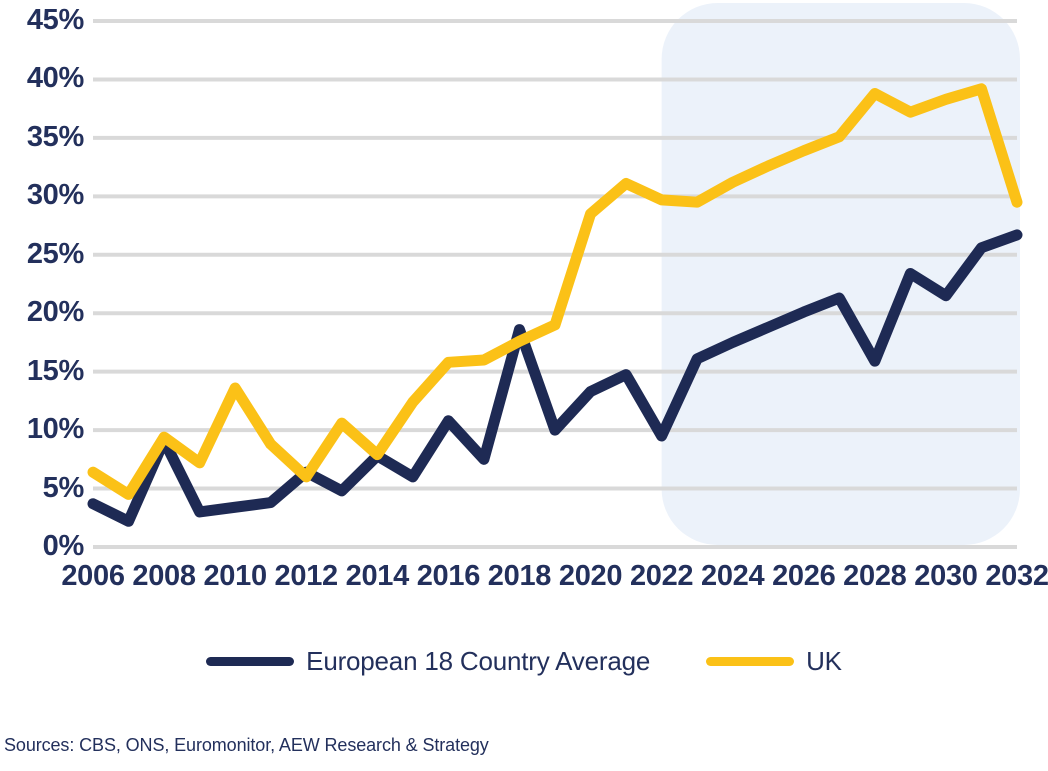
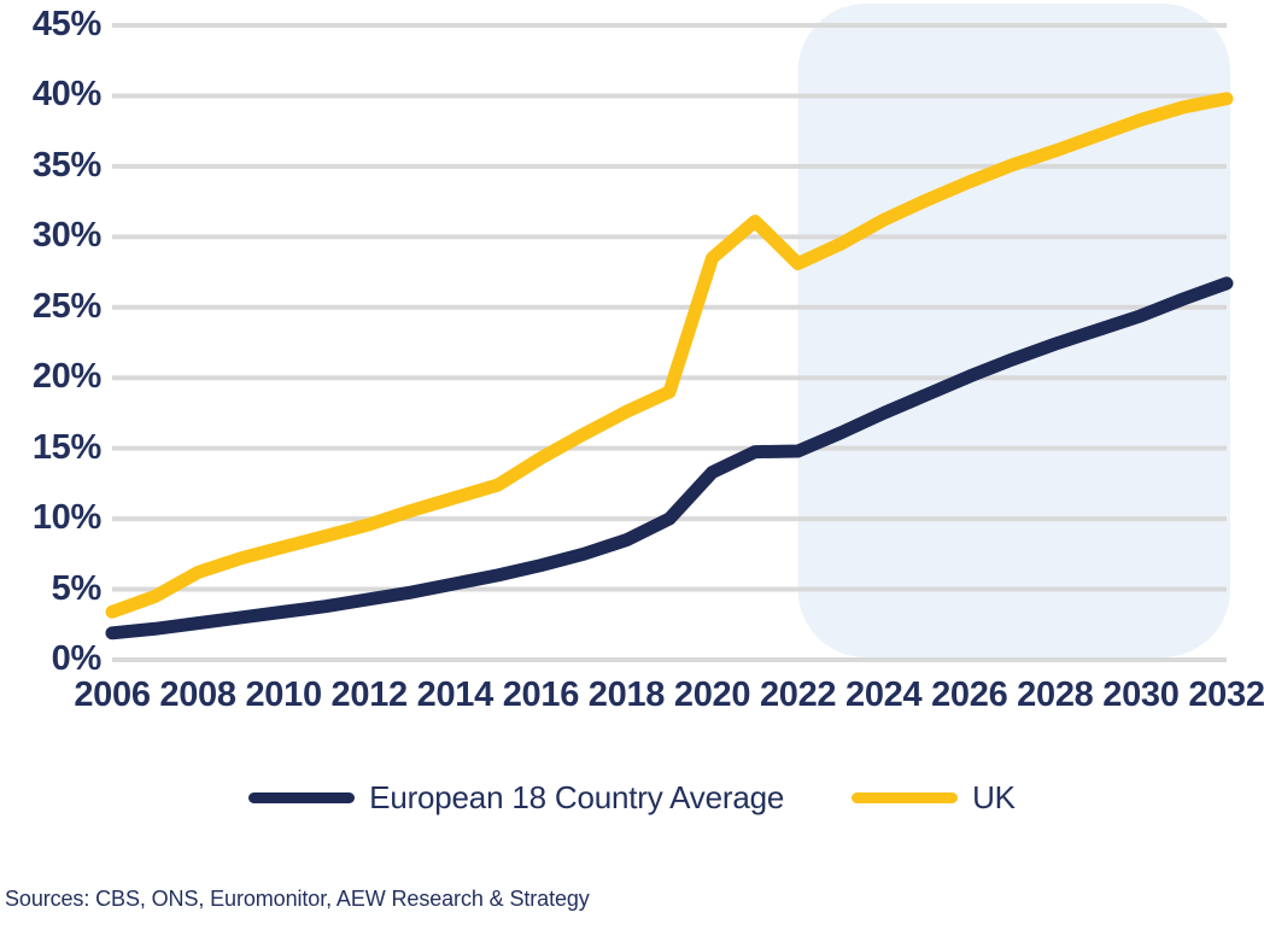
European 18 Country Average/2006: 3.7% -> 1.9%
UK/2006: 6.4% -> 3.4%
European 18 Country Average/2008: 9.1% -> 2.6%
UK/2008: 9.4% -> 6.2%
UK/2010: 13.6% -> 8.0%
European 18 Country Average/2012: 6.4% -> 4.3%
UK/2012: 6.0% -> 9.6%
European 18 Country Average/2014: 7.8% -> 5.4%
UK/2014: 7.9% -> 11.5%
European 18 Country Average/2016: 10.8% -> 6.7%
UK/2016: 15.8% -> 14.3%
European 18 Country Average/2018: 18.6% -> 8.5%
European 18 Country Average/2022: 9.5% -> 14.8%
UK/2022: 29.7% -> 28.1%
European 18 Country Average/2028: 15.9% -> 22.4%
UK/2028: 38.8% -> 36.1%
European 18 Country Average/2030: 21.5% -> 24.4%
UK/2032: 29.5% -> 39.8%
